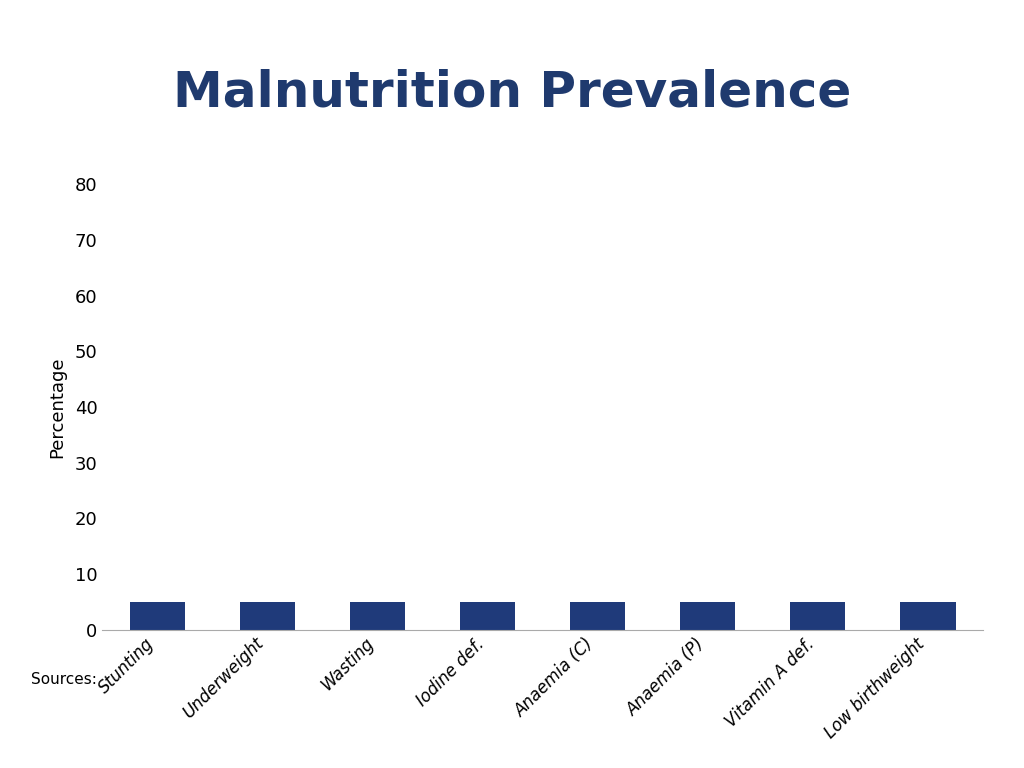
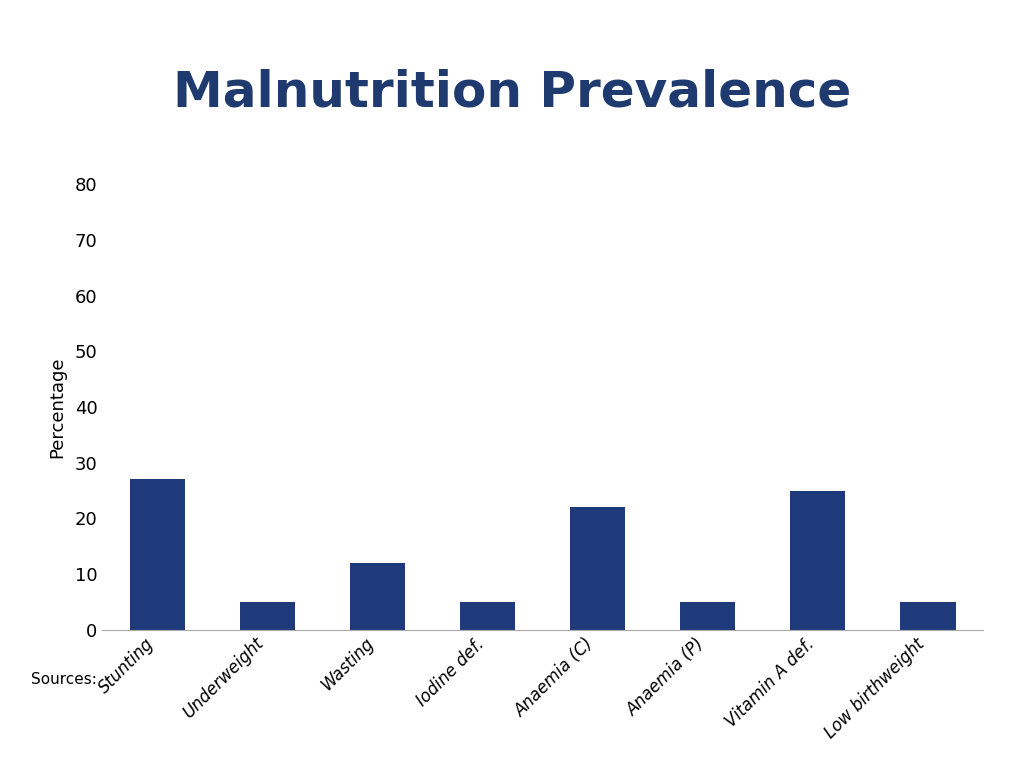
Stunting: 5 -> 27
Wasting: 5 -> 12
Anaemia (C): 5 -> 22
Vitamin A def.: 5 -> 25
